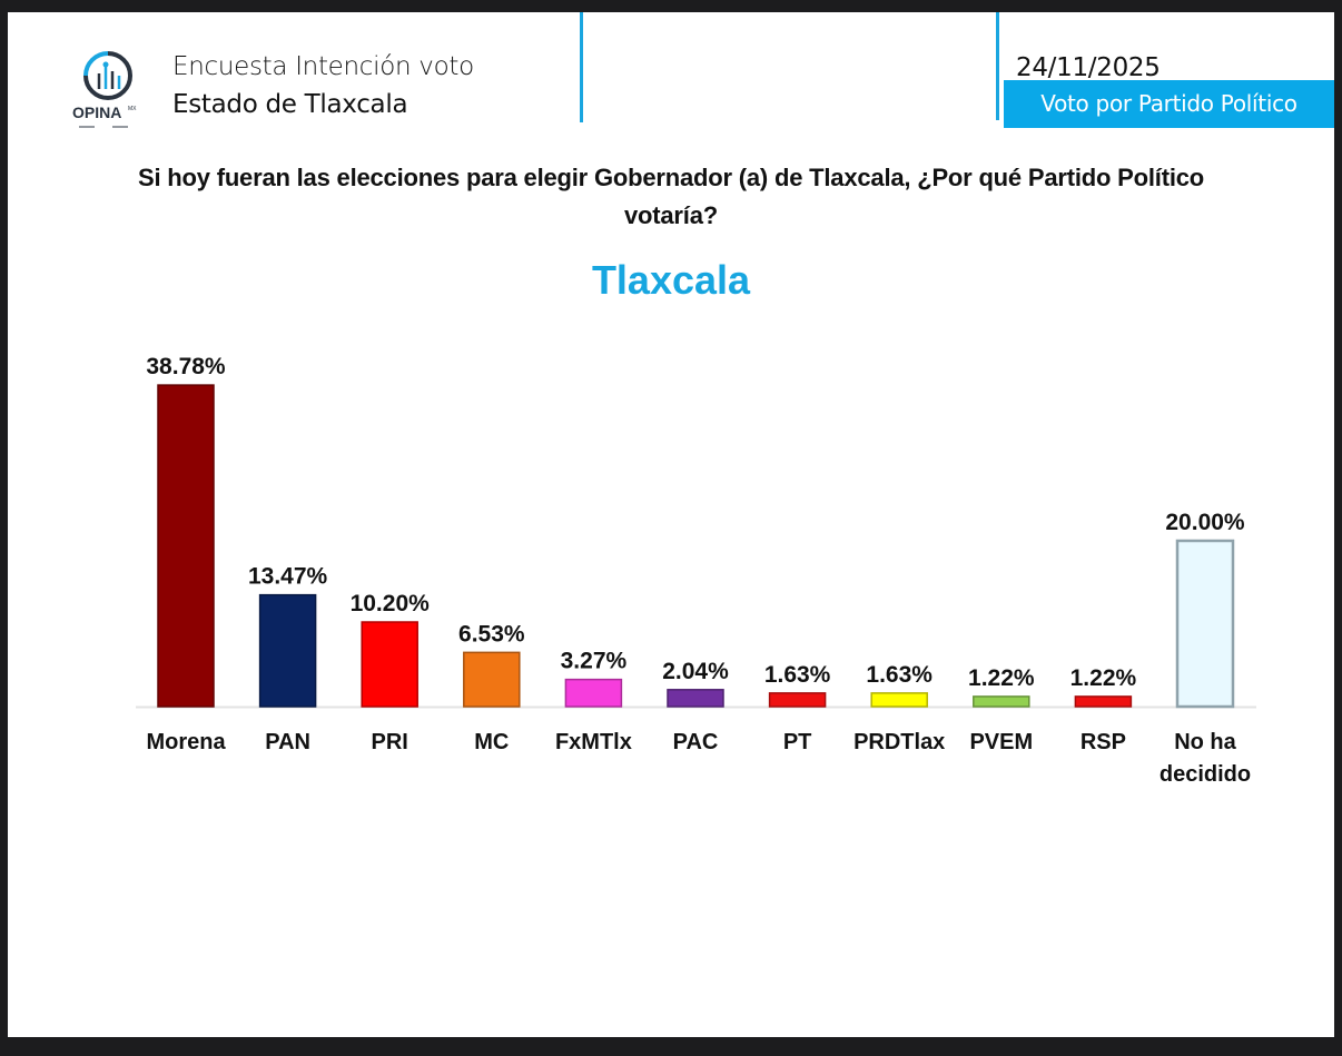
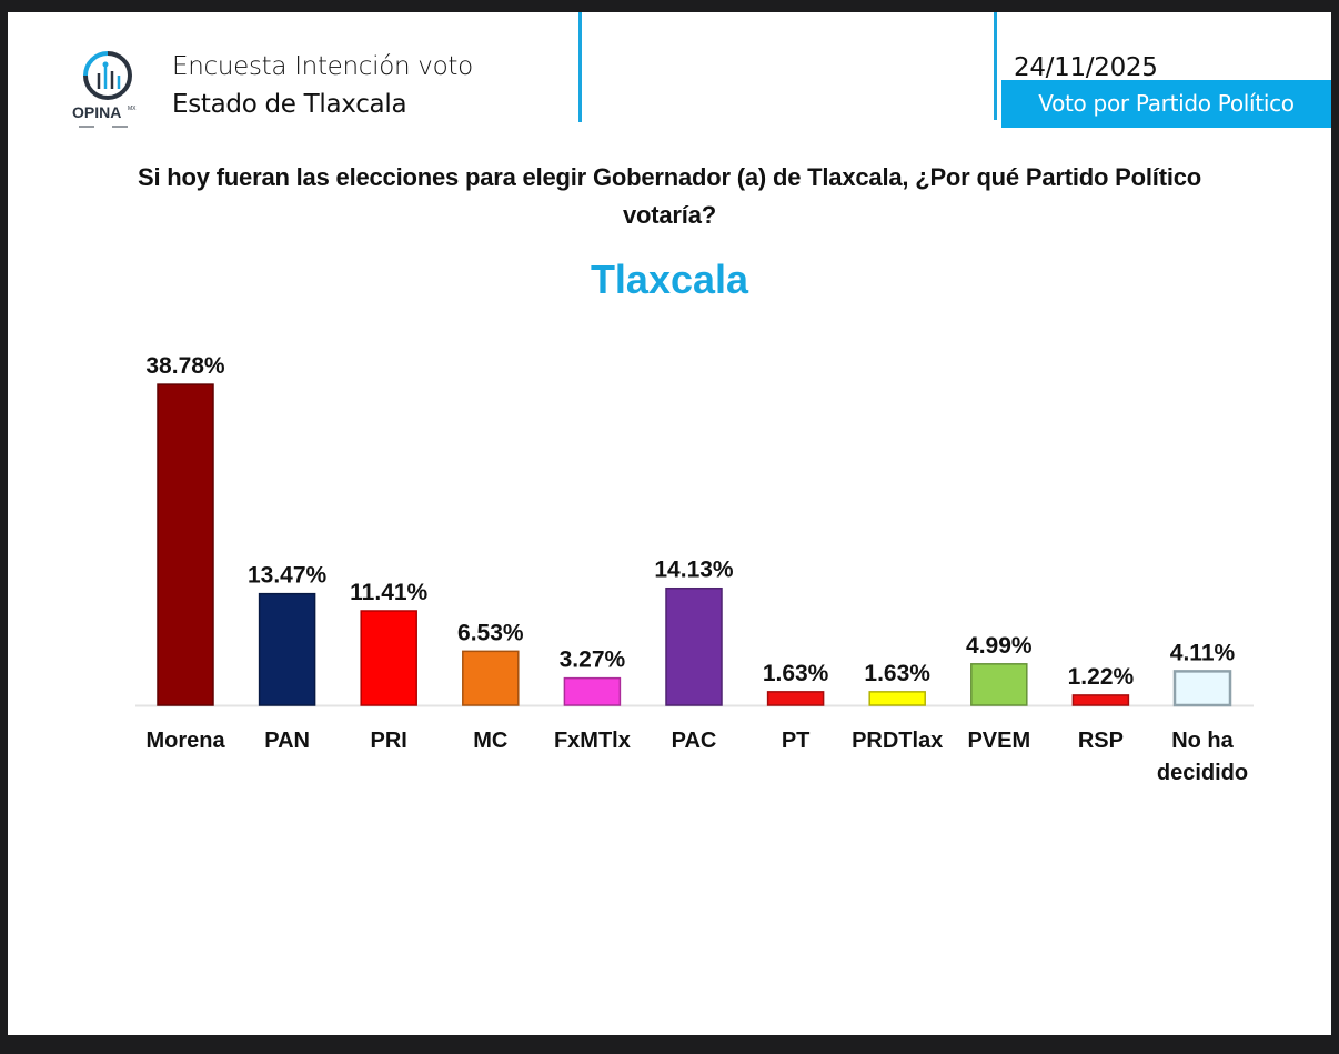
PRI: 10.20% -> 11.41%
PAC: 2.04% -> 14.13%
PVEM: 1.22% -> 4.99%
No ha decidido: 20.00% -> 4.11%
